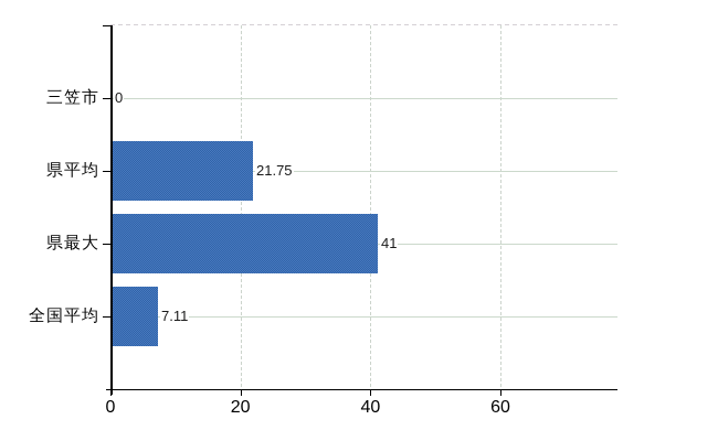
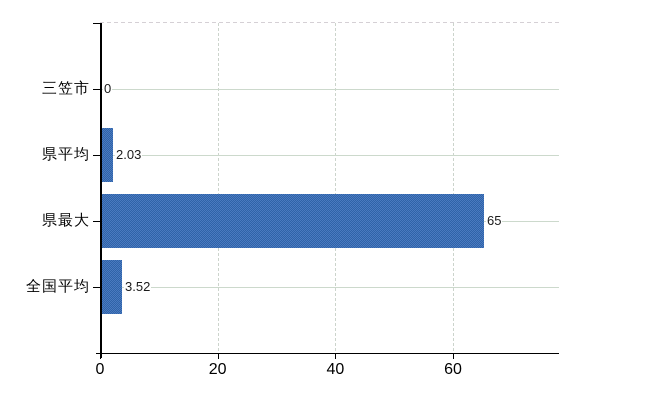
県平均: 21.75 -> 2.03
県最大: 41 -> 65
全国平均: 7.11 -> 3.52
